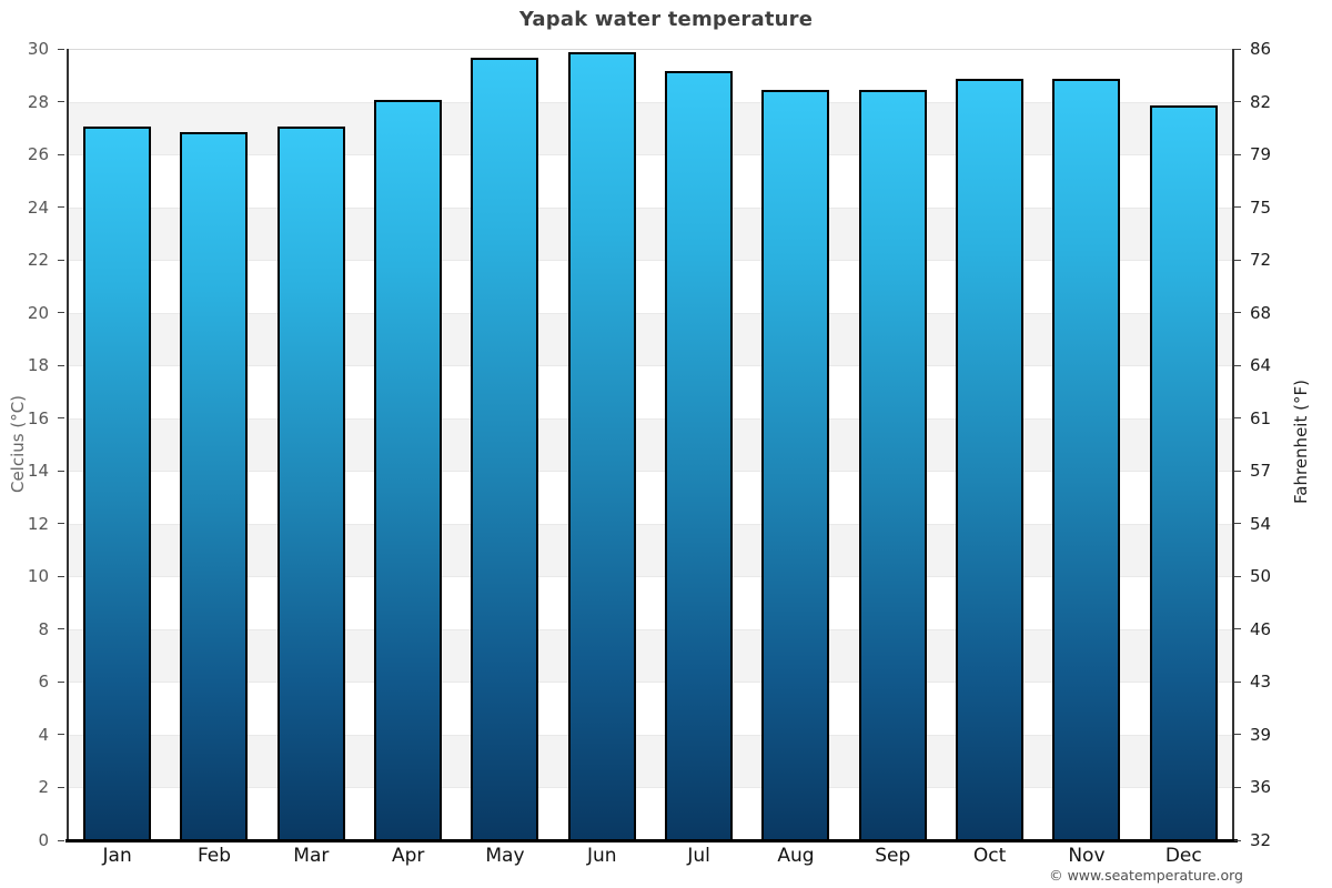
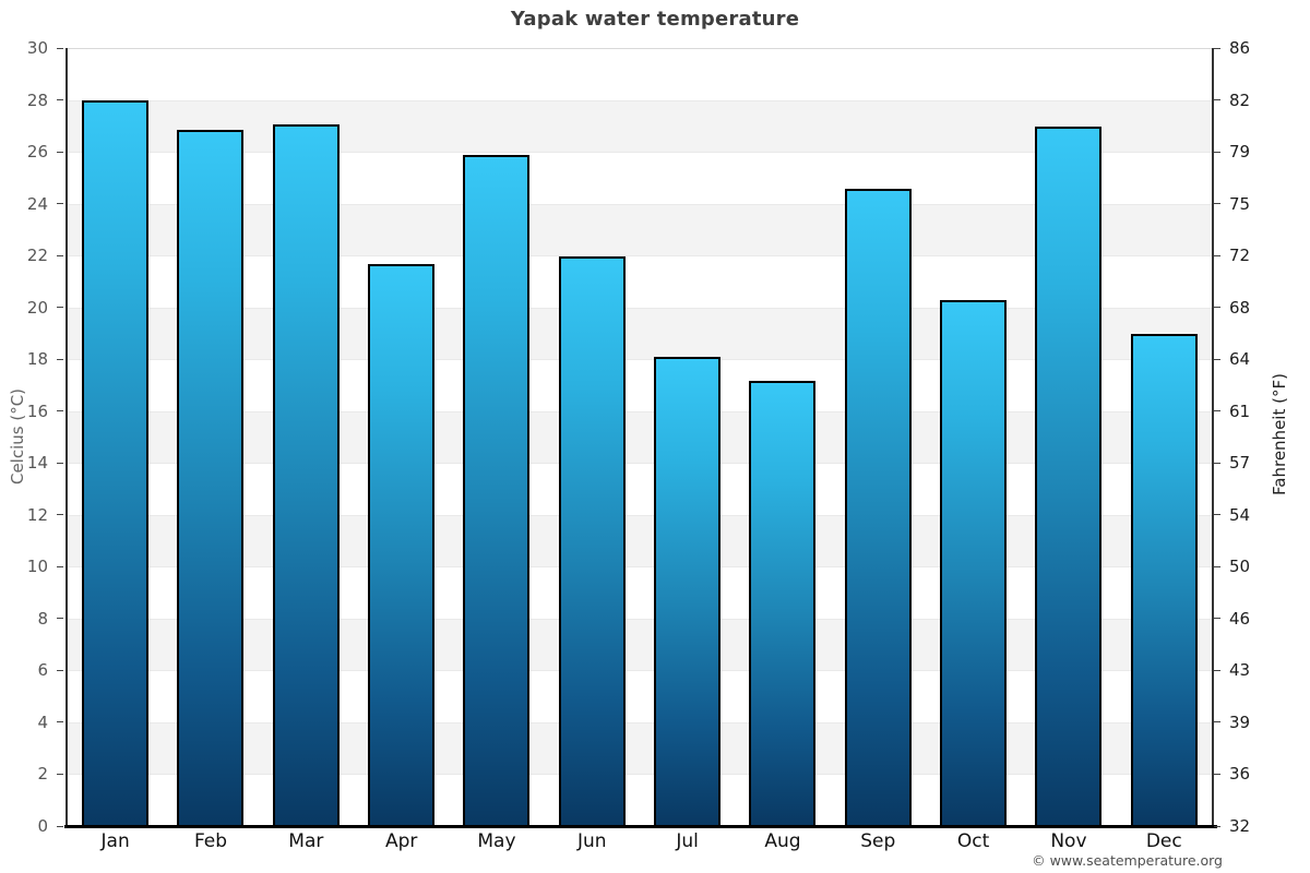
Jan: 27.1 -> 28.0
Apr: 28.1 -> 21.7
May: 29.7 -> 25.9
Jun: 29.9 -> 22.0
Jul: 29.2 -> 18.1
Aug: 28.5 -> 17.2
Sep: 28.5 -> 24.6
Oct: 28.9 -> 20.3
Nov: 28.9 -> 27.0
Dec: 27.9 -> 19.0
